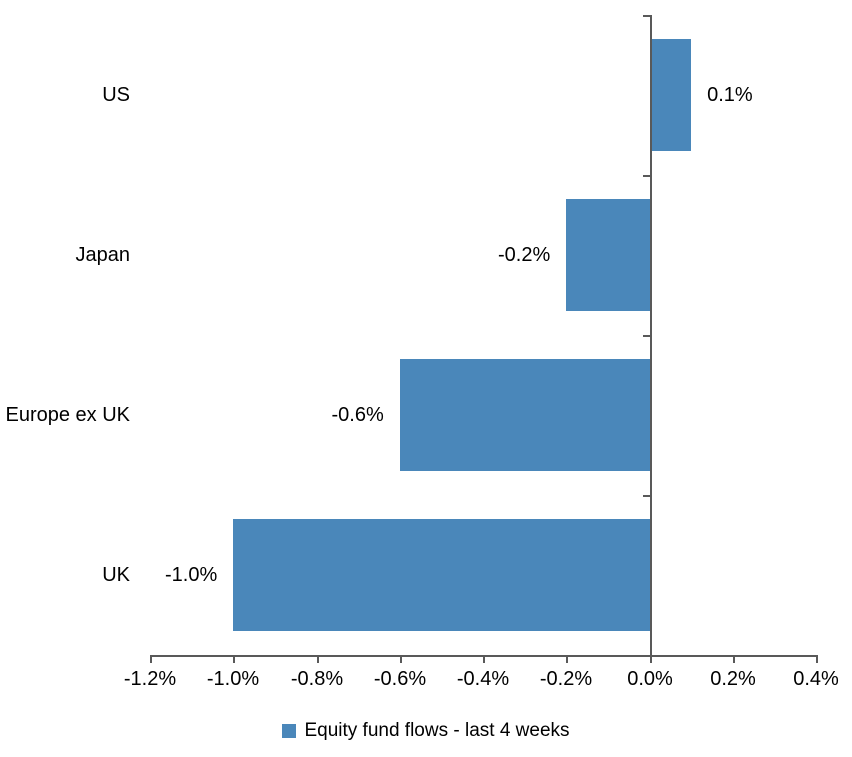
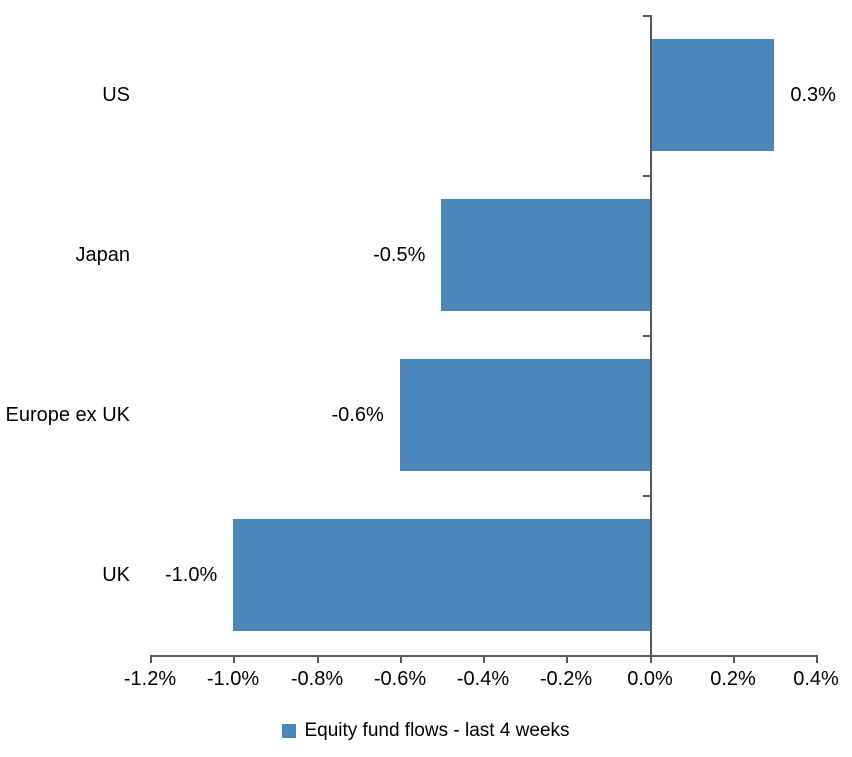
US: 0.1% -> 0.3%
Japan: -0.2% -> -0.5%
